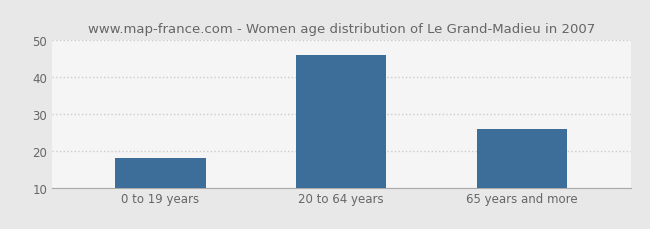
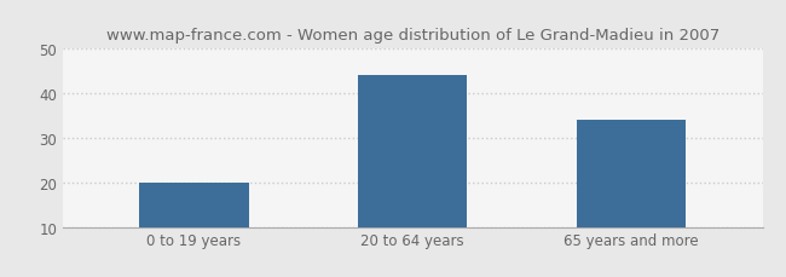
0 to 19 years: 18 -> 20
20 to 64 years: 46 -> 44
65 years and more: 26 -> 34
